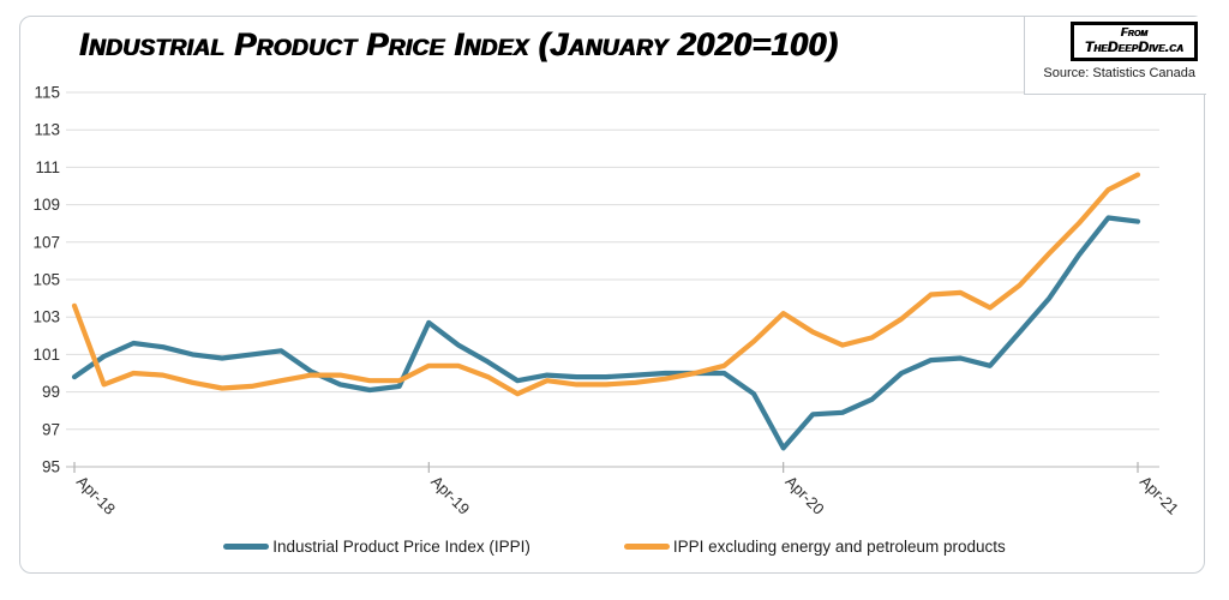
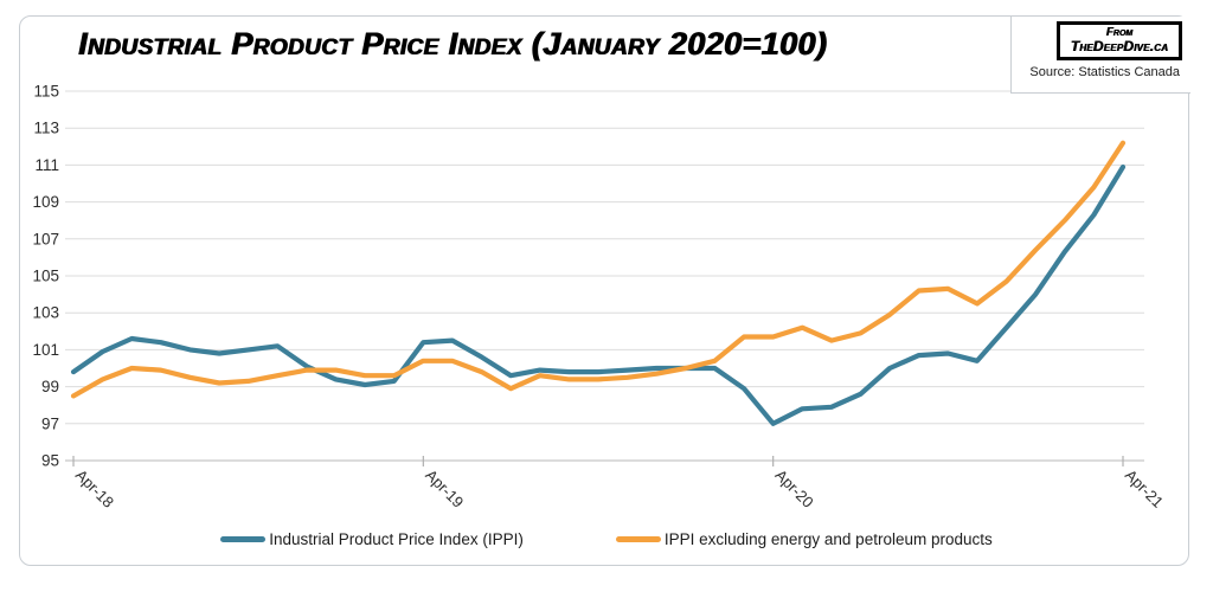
IPPI excluding energy and petroleum products/Apr-18: 103.6 -> 98.5
Industrial Product Price Index (IPPI)/Apr-19: 102.7 -> 101.4
Industrial Product Price Index (IPPI)/Apr-20: 96.0 -> 97.0
IPPI excluding energy and petroleum products/Apr-20: 103.2 -> 101.7
Industrial Product Price Index (IPPI)/Apr-21: 108.1 -> 110.9
IPPI excluding energy and petroleum products/Apr-21: 110.6 -> 112.2
